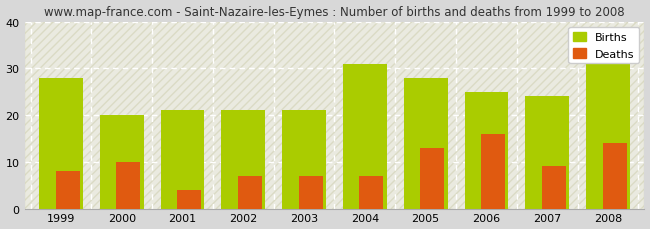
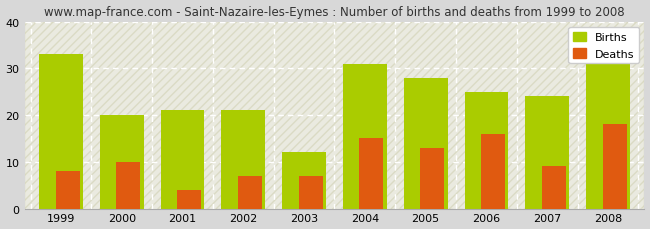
Births/1999: 28 -> 33
Births/2003: 21 -> 12
Deaths/2004: 7 -> 15
Deaths/2008: 14 -> 18
